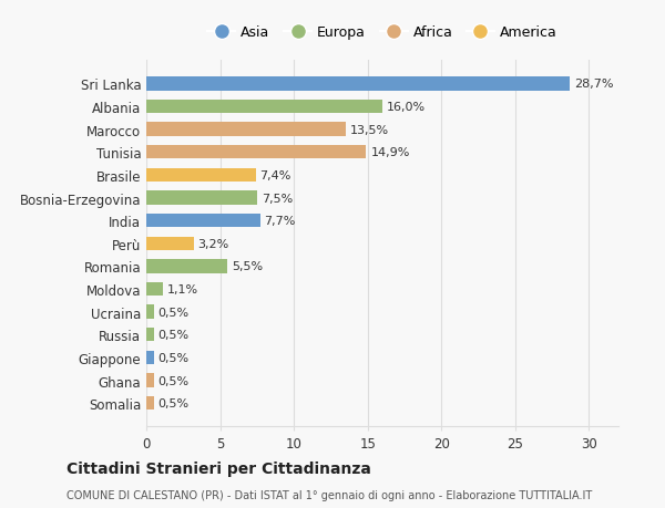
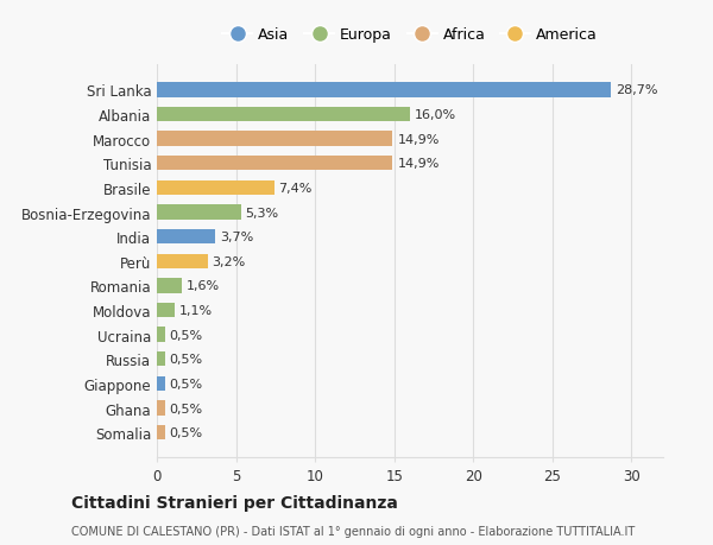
Marocco: 13,5% -> 14,9%
Bosnia-Erzegovina: 7,5% -> 5,3%
India: 7,7% -> 3,7%
Romania: 5,5% -> 1,6%
